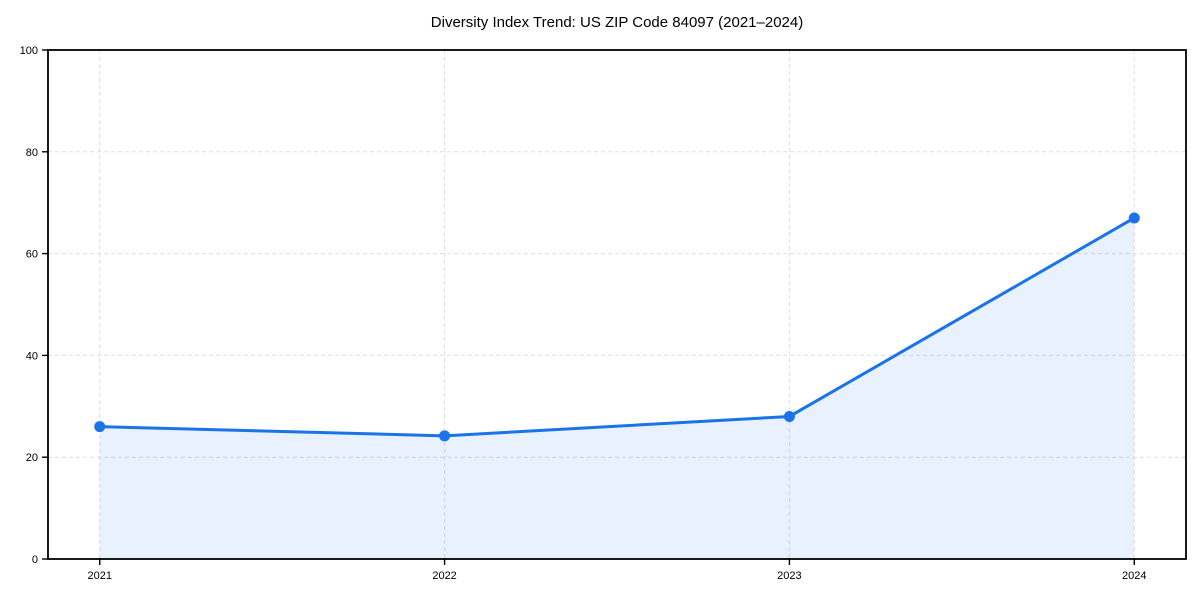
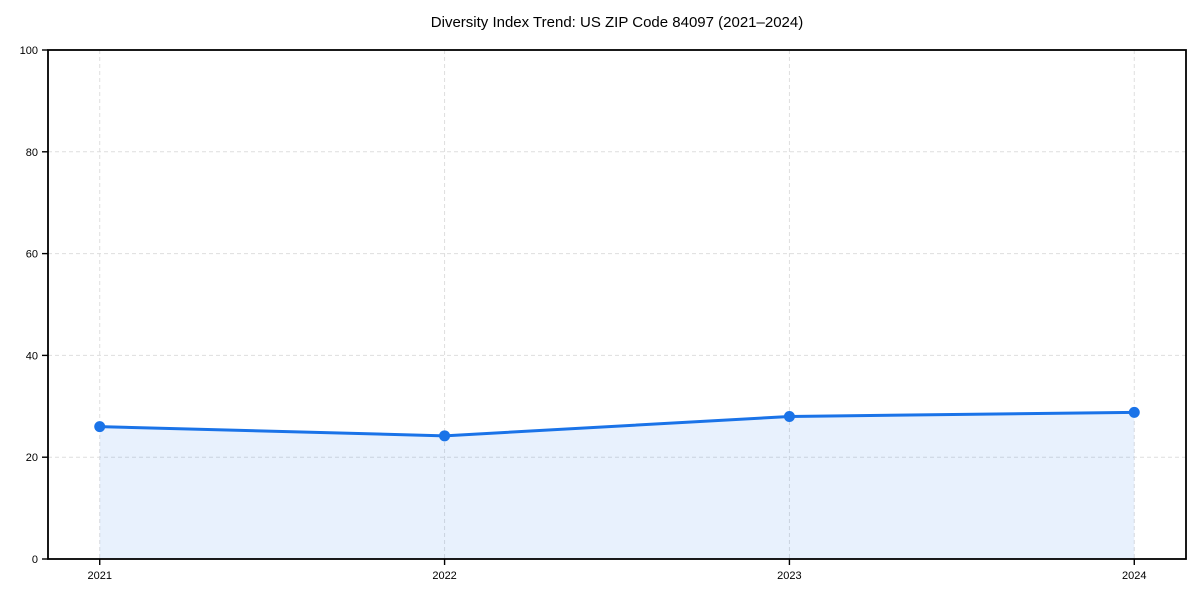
2024: 67 -> 29
